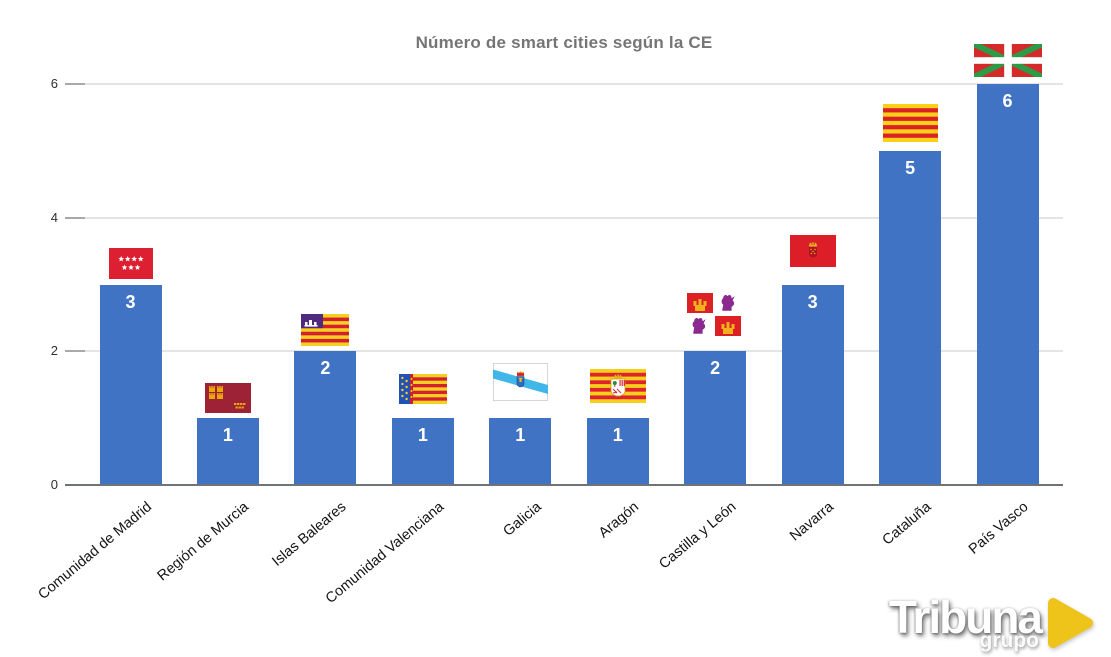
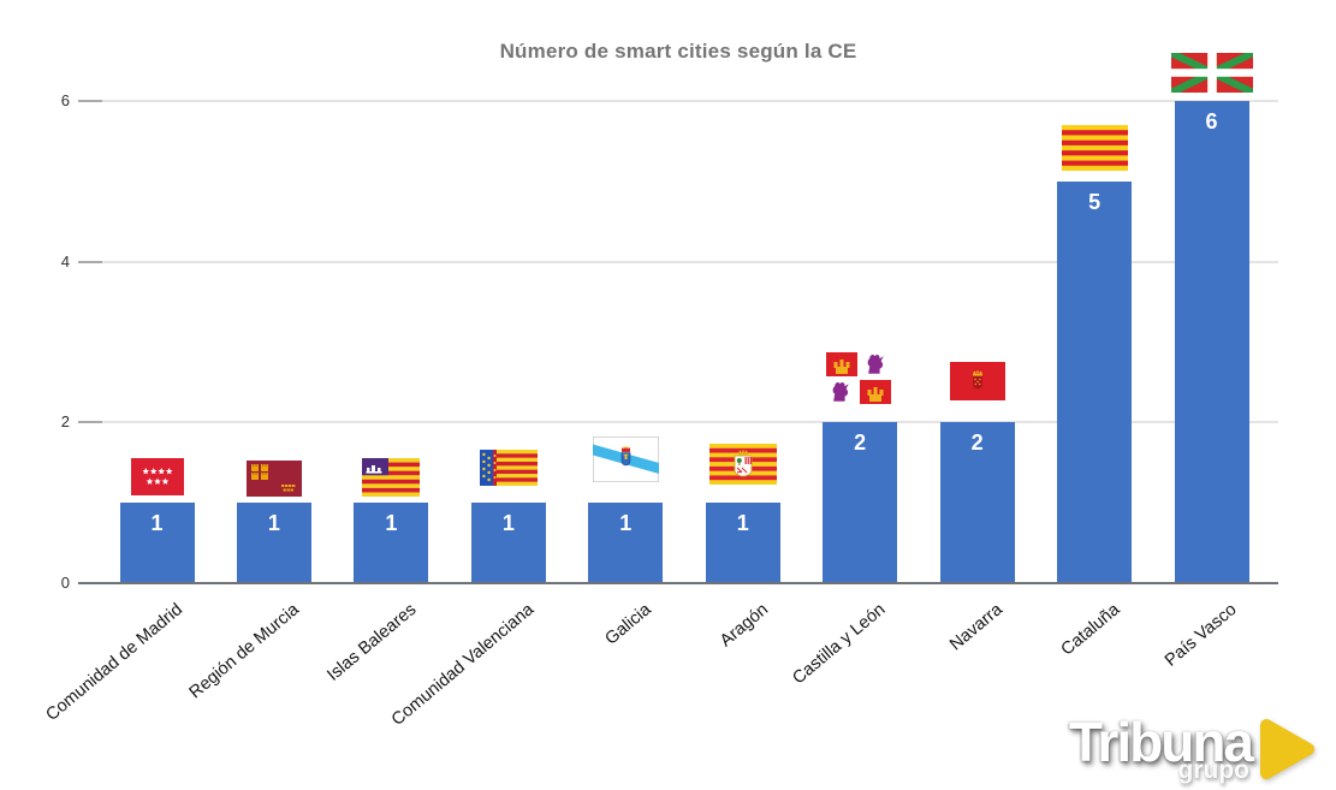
Comunidad de Madrid: 3 -> 1
Islas Baleares: 2 -> 1
Navarra: 3 -> 2
